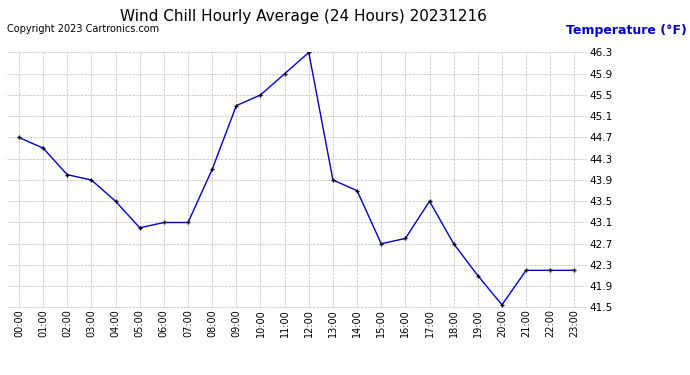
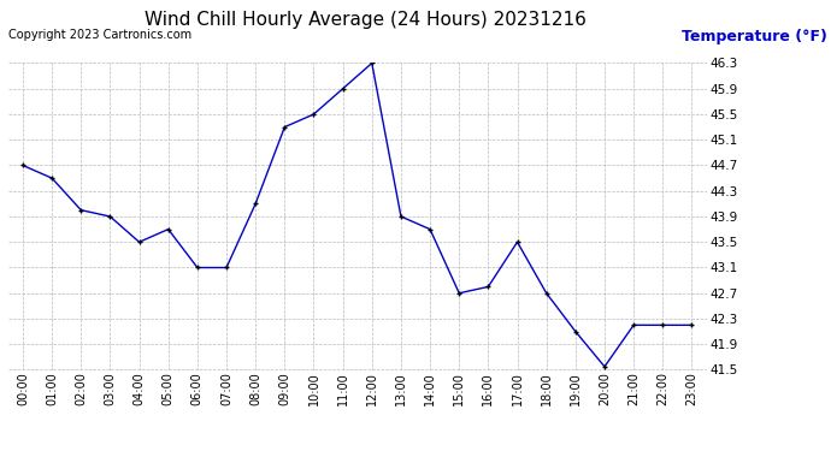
05:00: 43.00 -> 43.70
